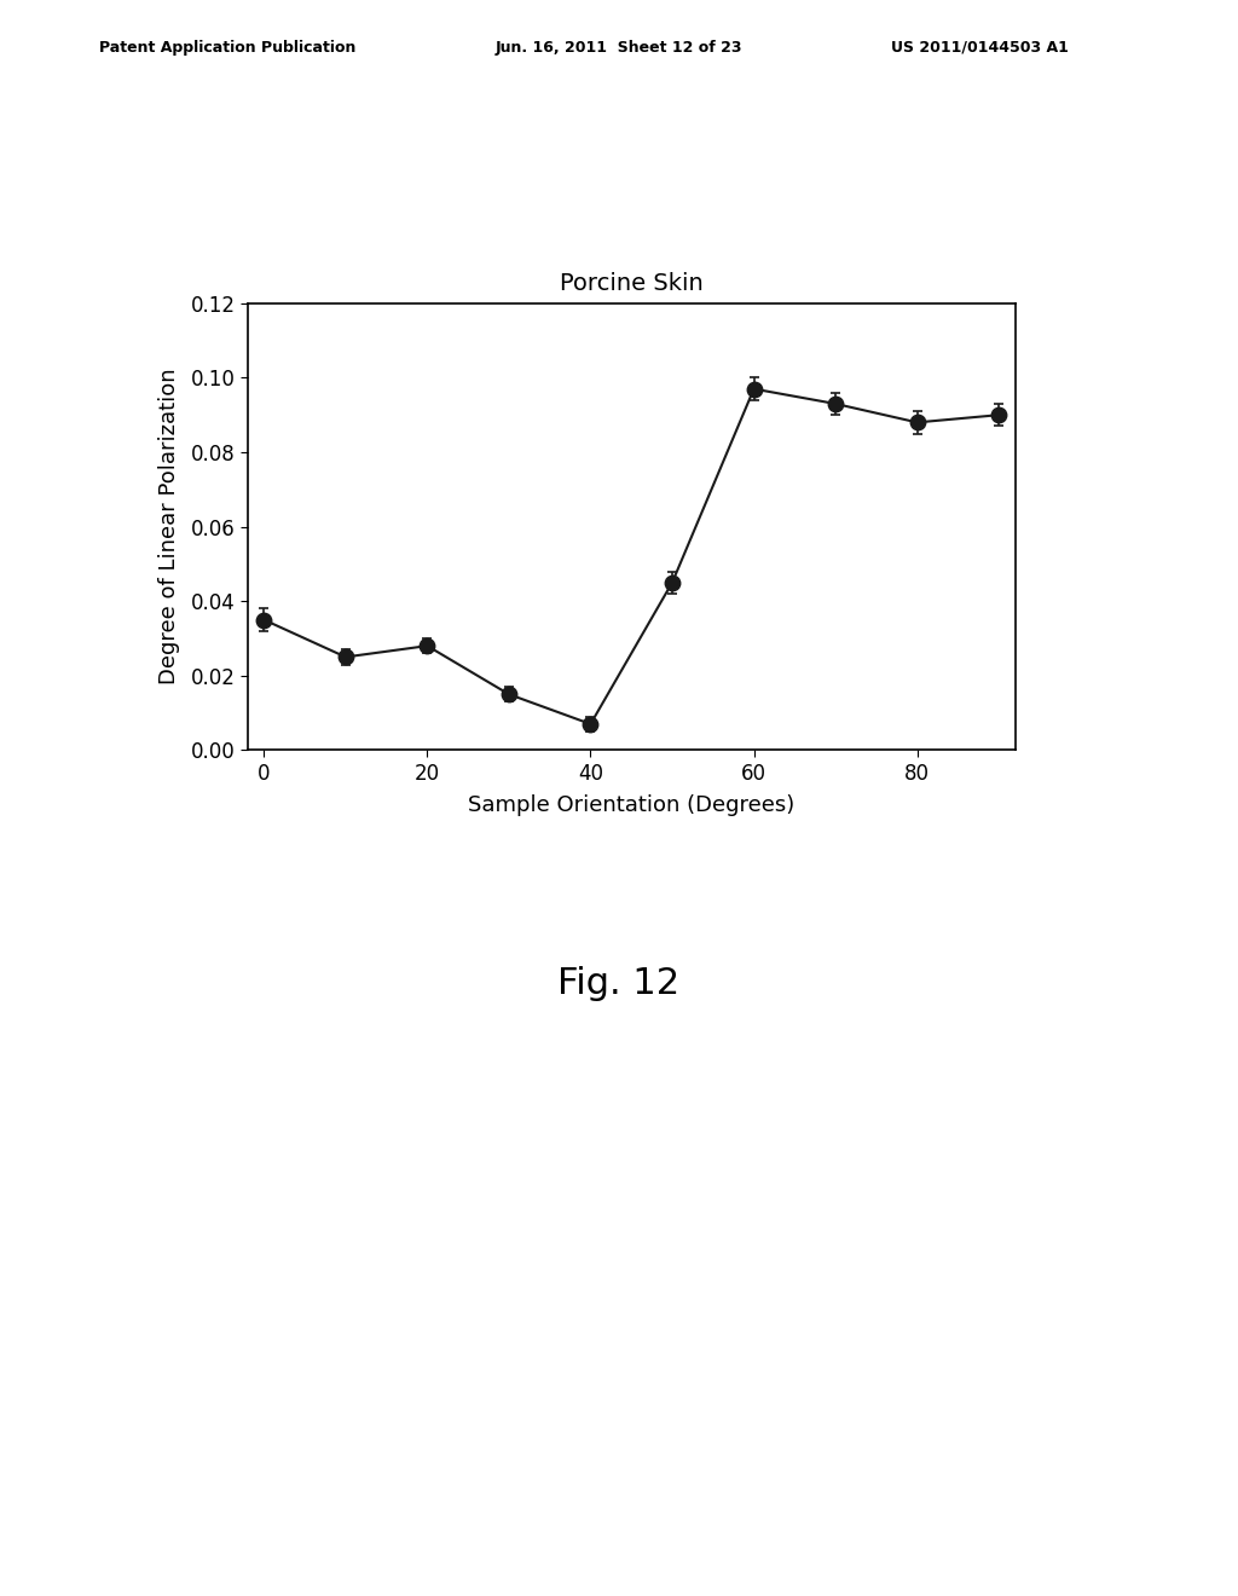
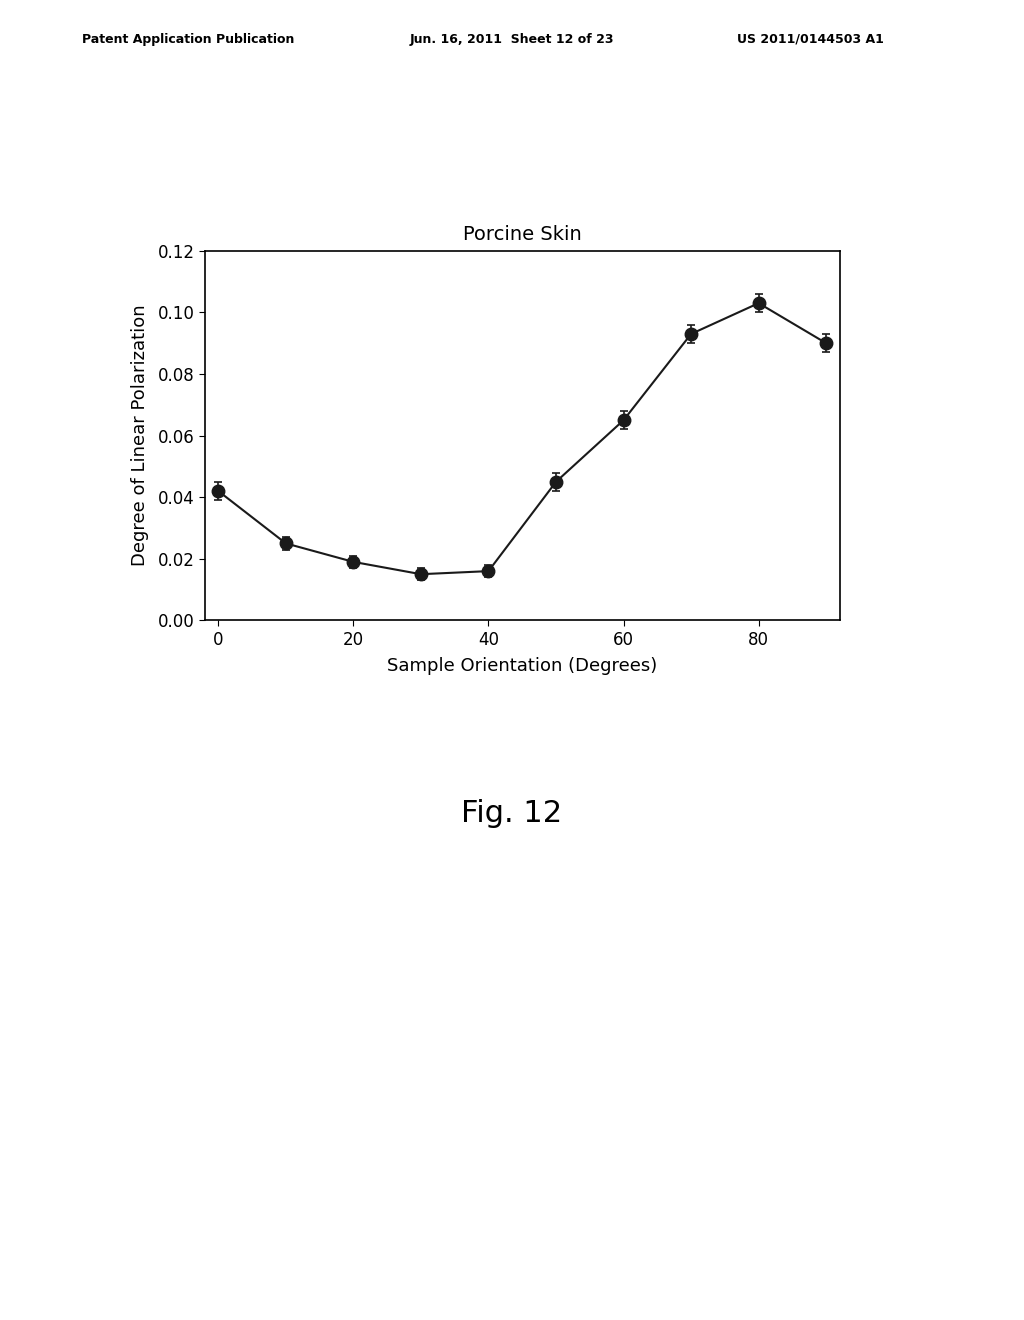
0: 0.035 -> 0.042
20: 0.028 -> 0.019
40: 0.007 -> 0.016
60: 0.097 -> 0.065
80: 0.088 -> 0.103
